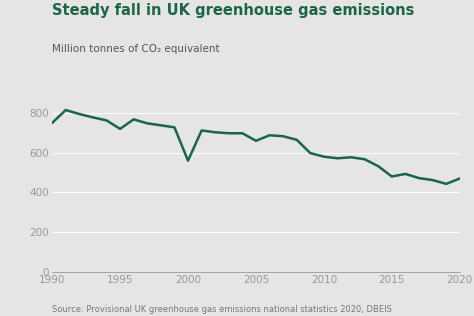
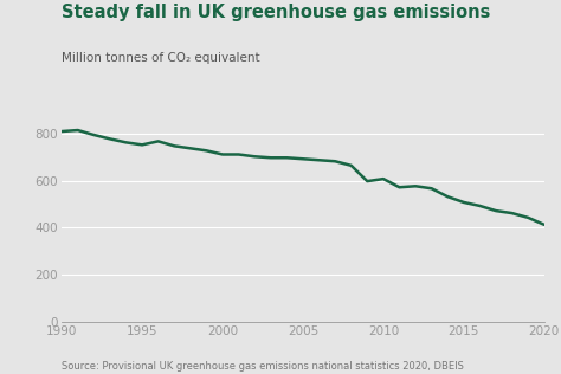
1990: 750 -> 810
1995: 720 -> 750
2000: 560 -> 710
2005: 660 -> 690
2010: 580 -> 610
2015: 480 -> 510
2020: 470 -> 410
